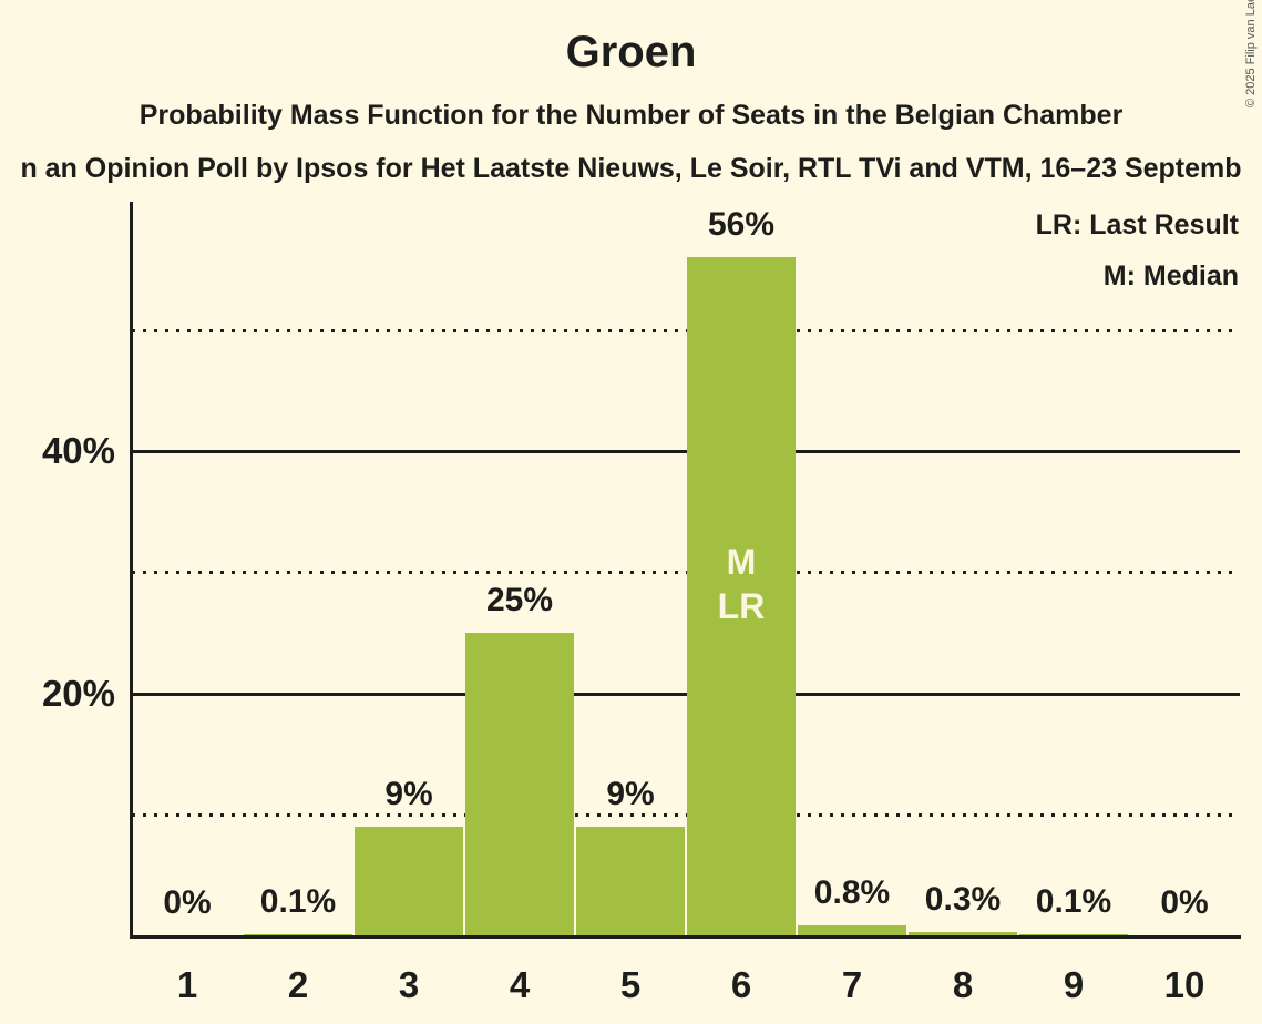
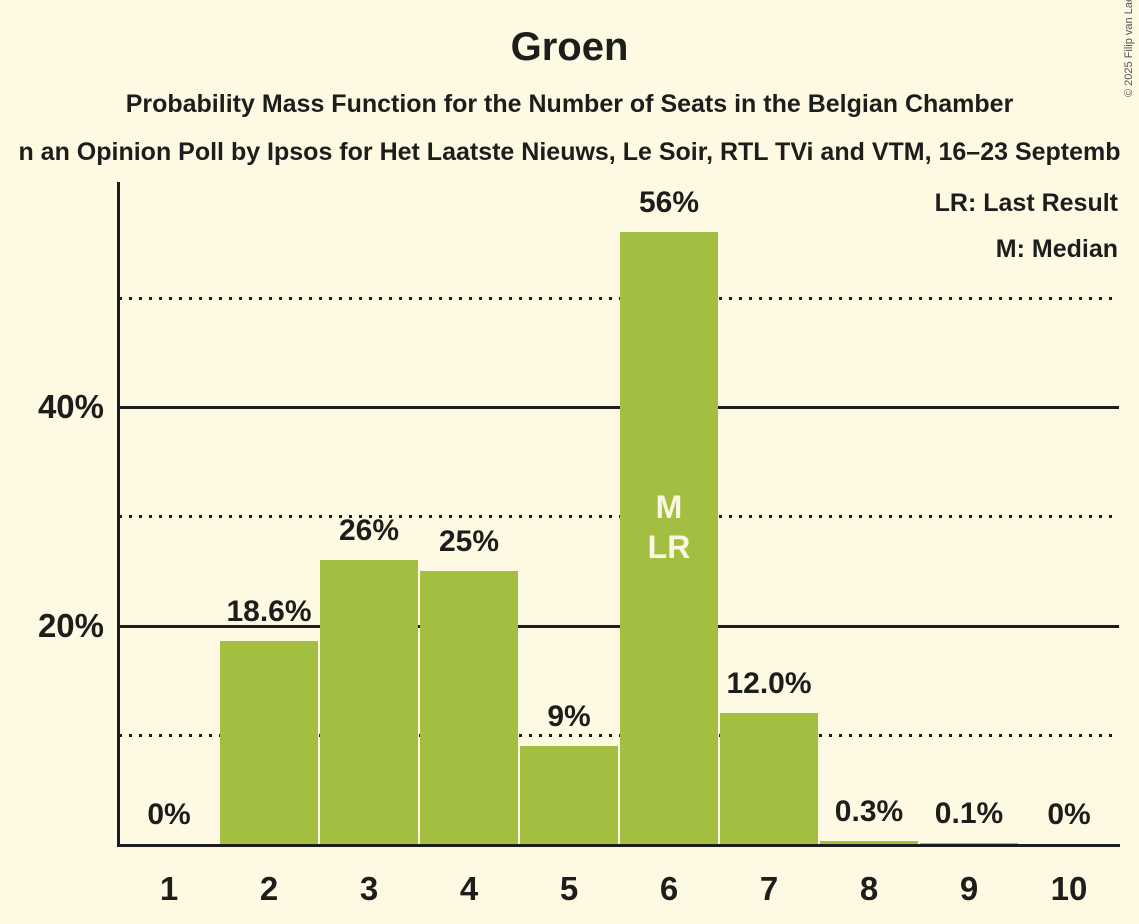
2: 0.1% -> 18.6%
3: 9% -> 26%
7: 0.8% -> 12.0%
